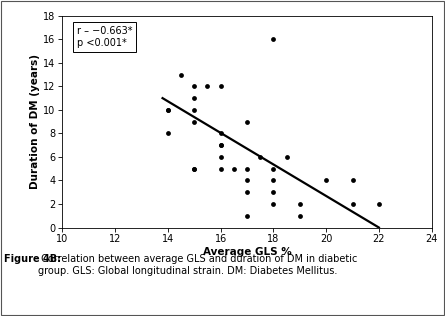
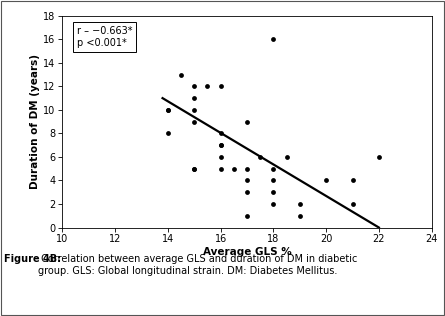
22: 2 -> 6
